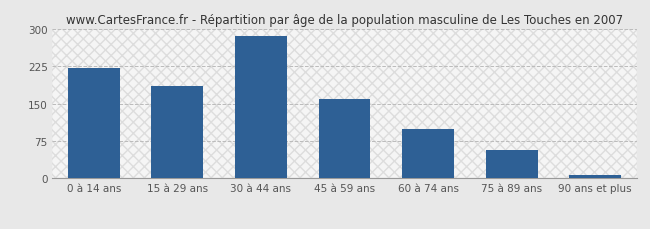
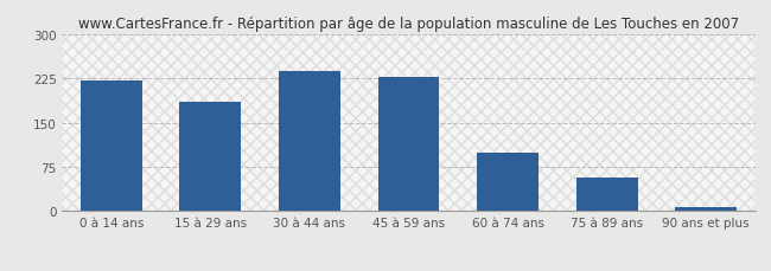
30 à 44 ans: 285 -> 238
45 à 59 ans: 160 -> 228
